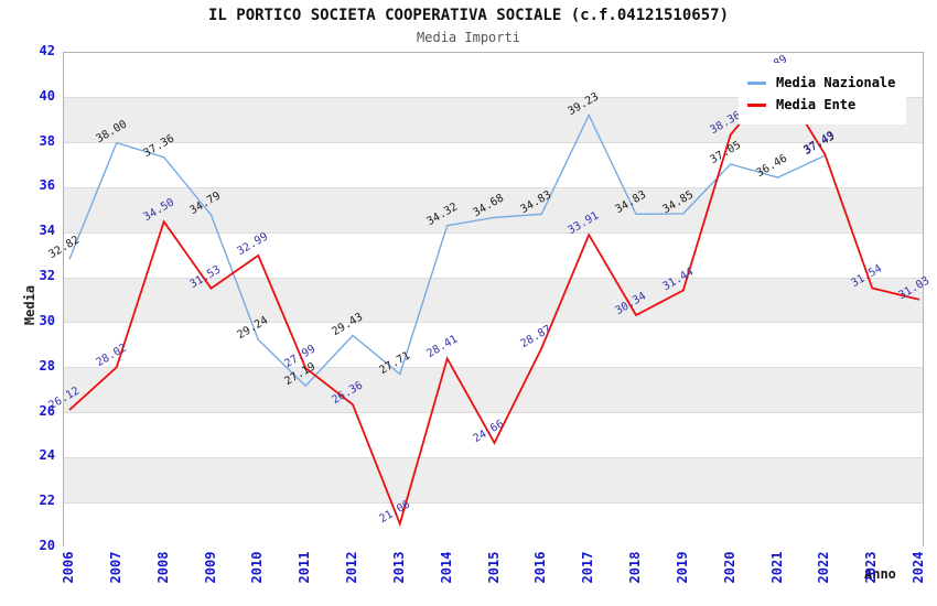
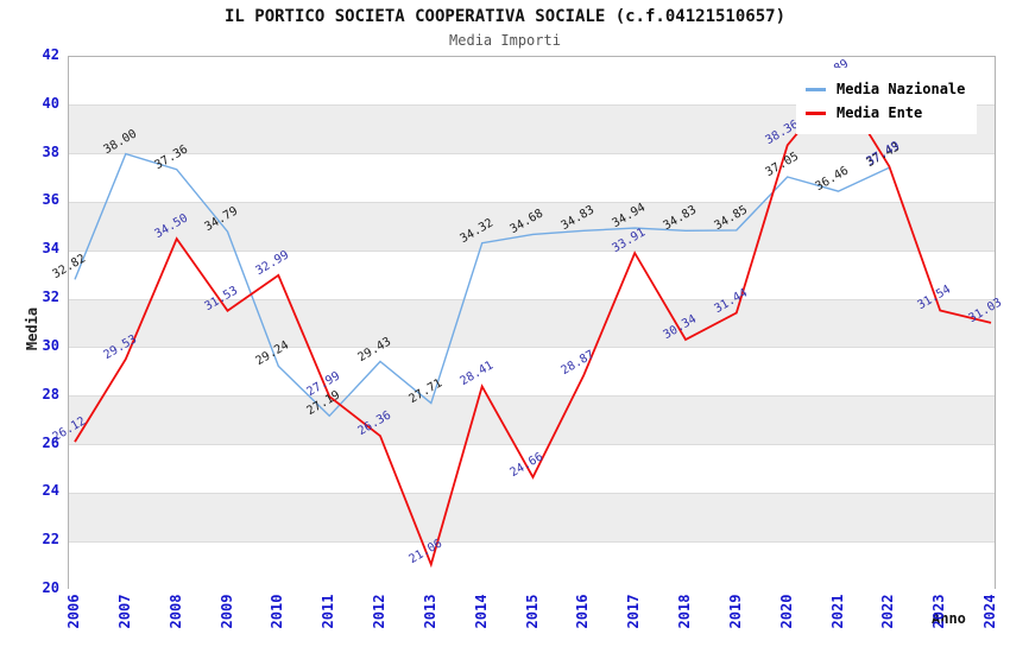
Media Ente/2007: 28.02 -> 29.53
Media Nazionale/2017: 39.23 -> 34.94
